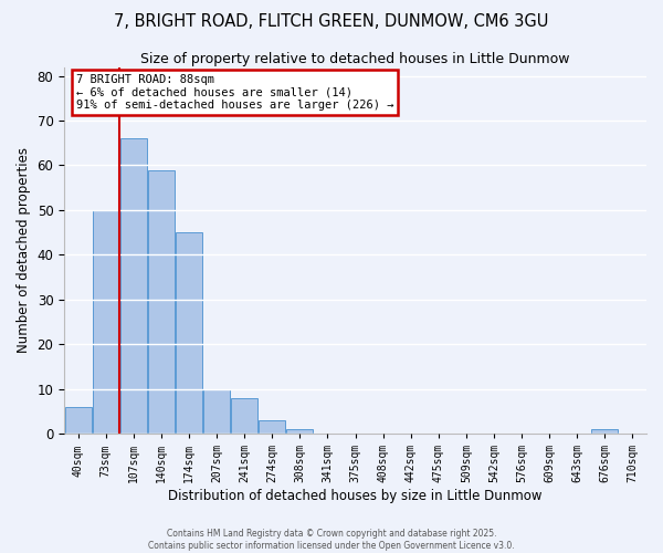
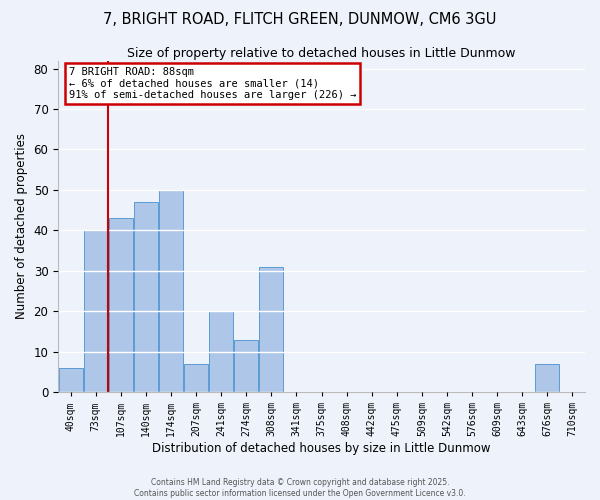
73sqm: 50 -> 40
107sqm: 66 -> 43
140sqm: 59 -> 47
174sqm: 45 -> 50
207sqm: 10 -> 7
241sqm: 8 -> 20
274sqm: 3 -> 13
308sqm: 1 -> 31
676sqm: 1 -> 7
